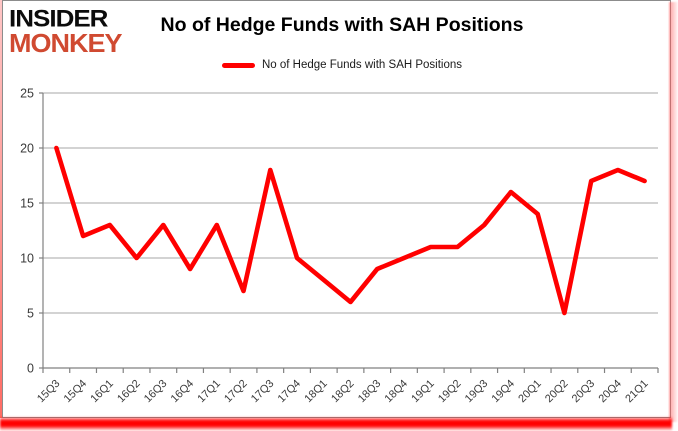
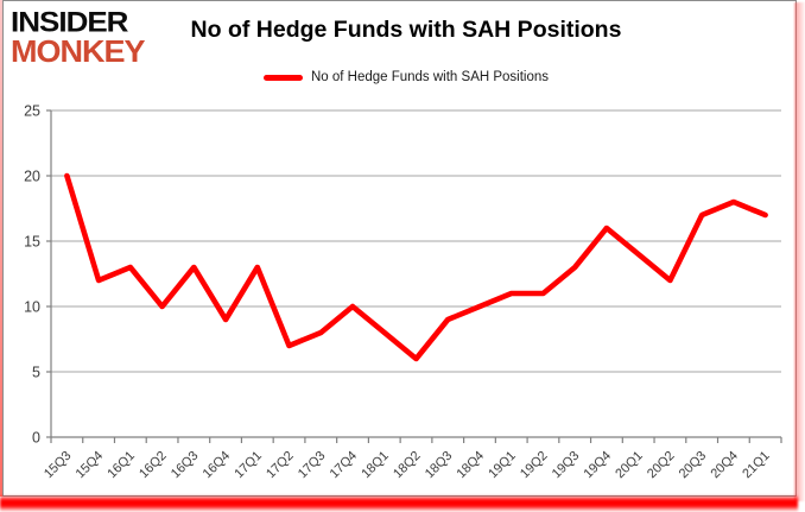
17Q3: 18 -> 8
20Q2: 5 -> 12
